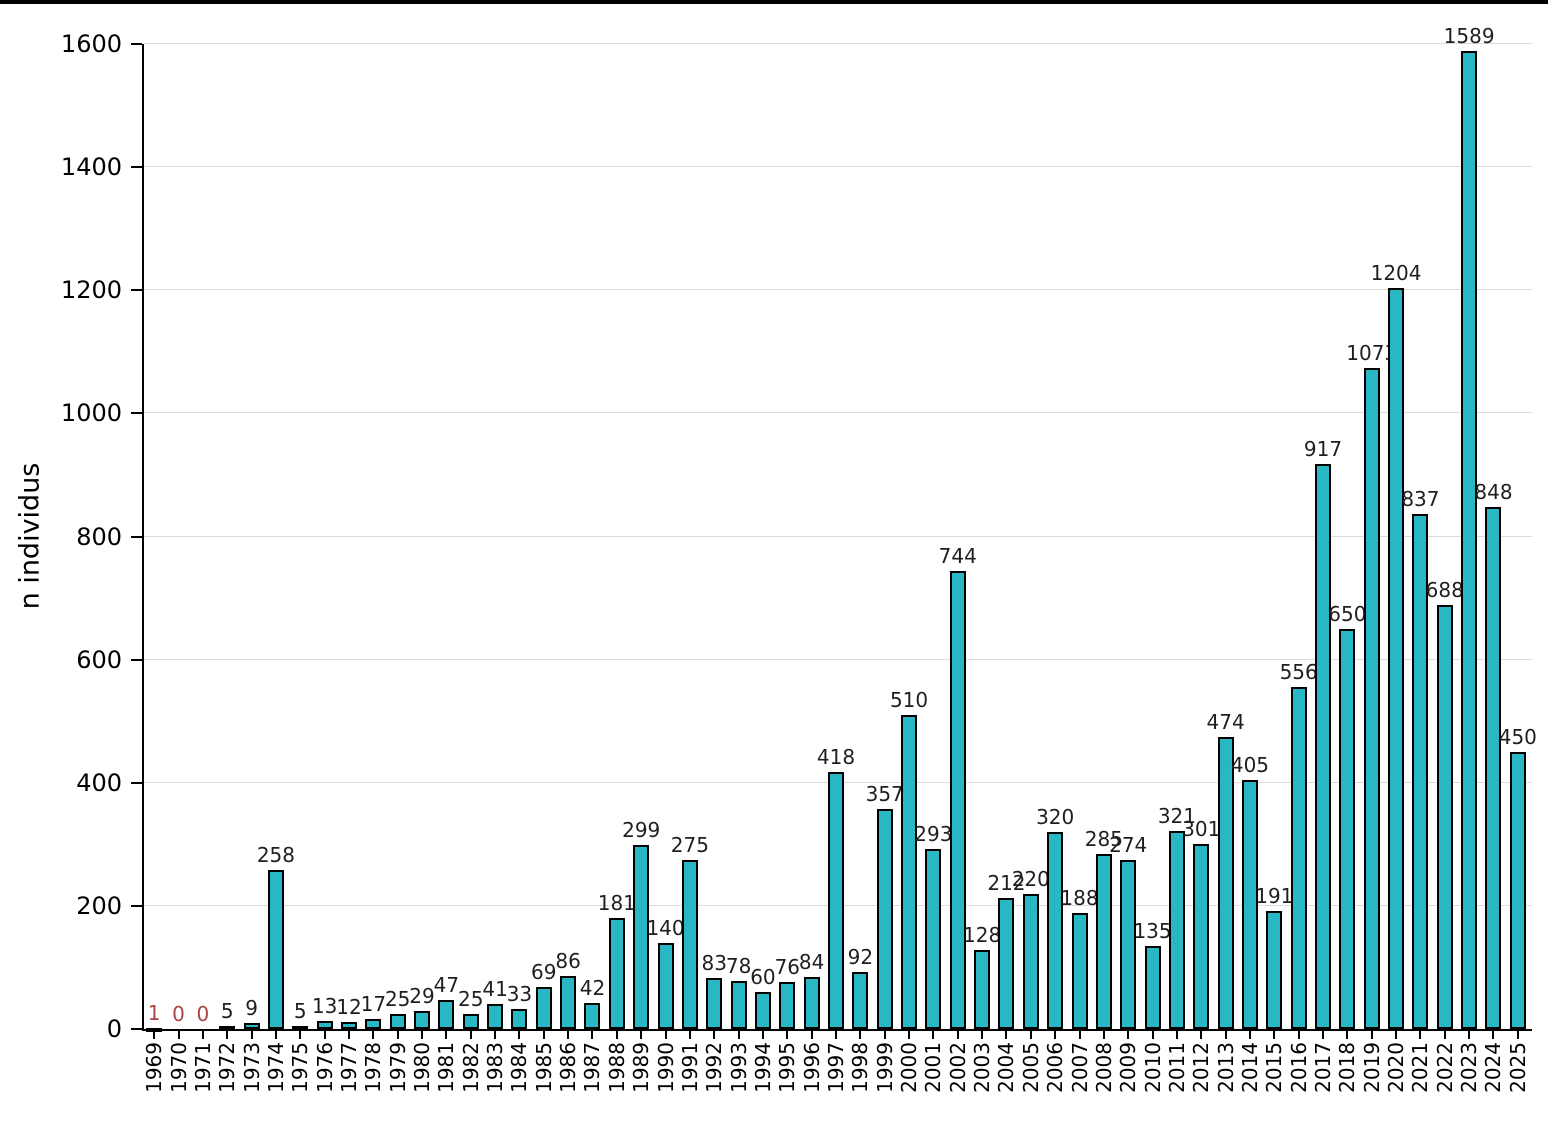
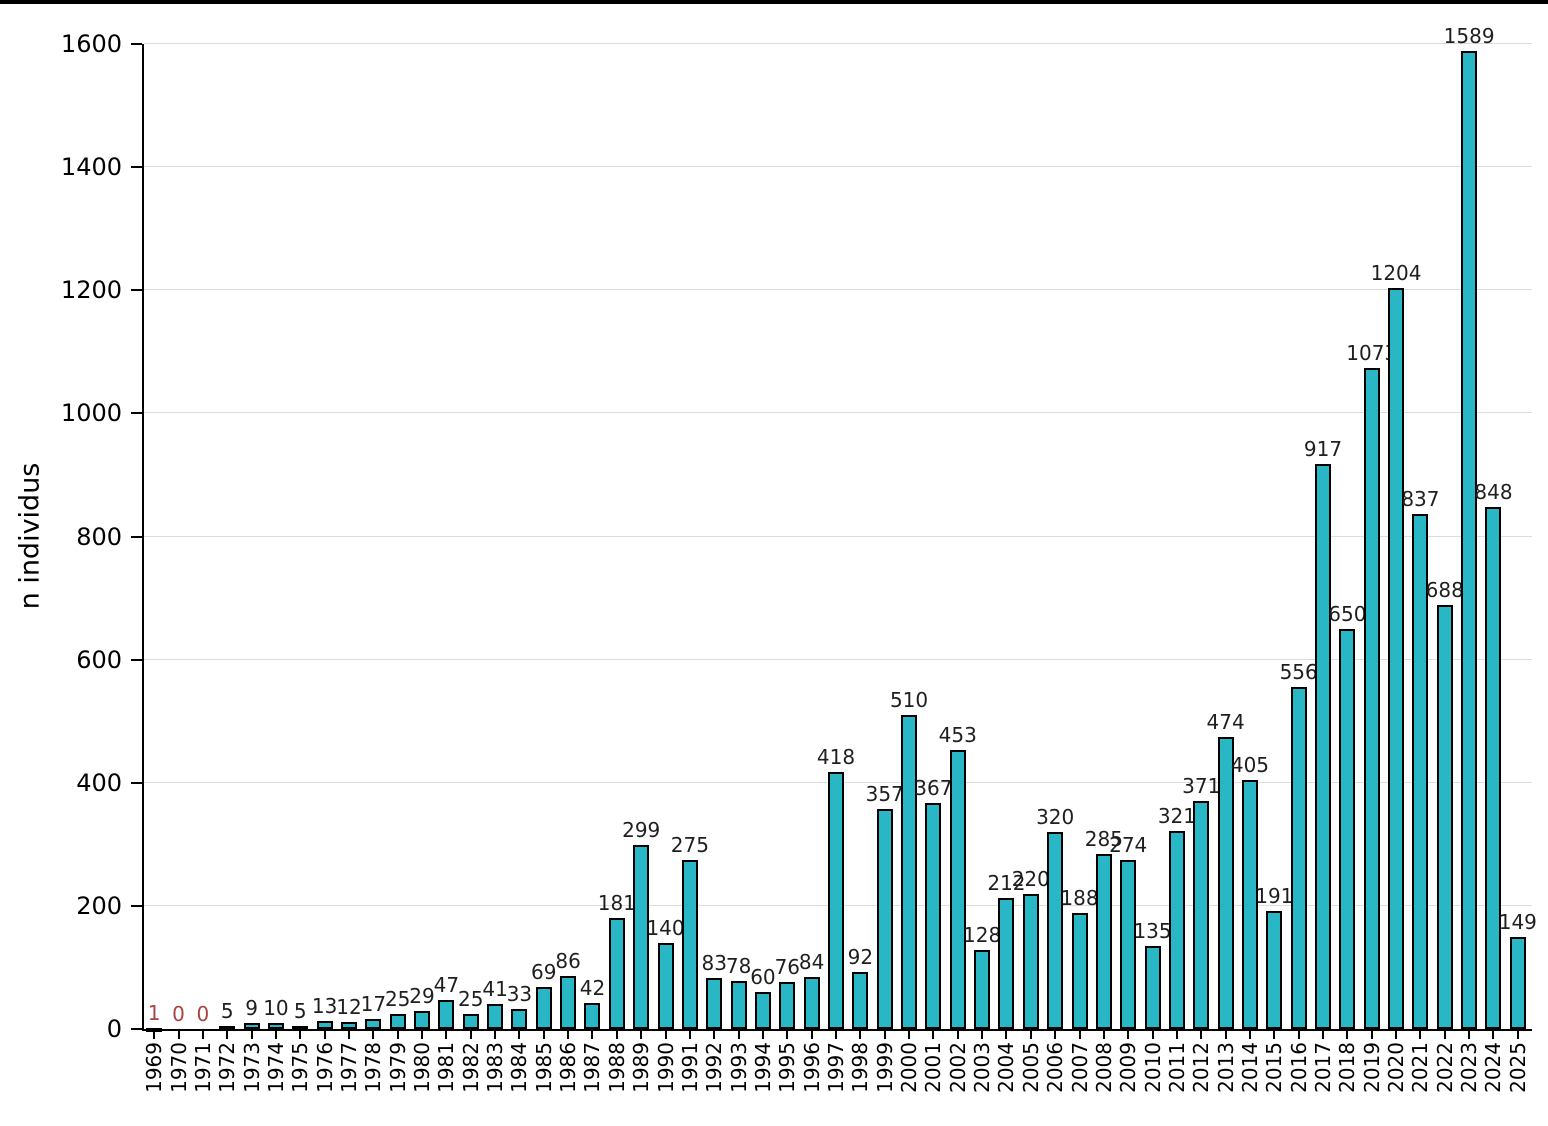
1974: 258 -> 10
2001: 293 -> 367
2002: 744 -> 453
2012: 301 -> 371
2025: 450 -> 149
